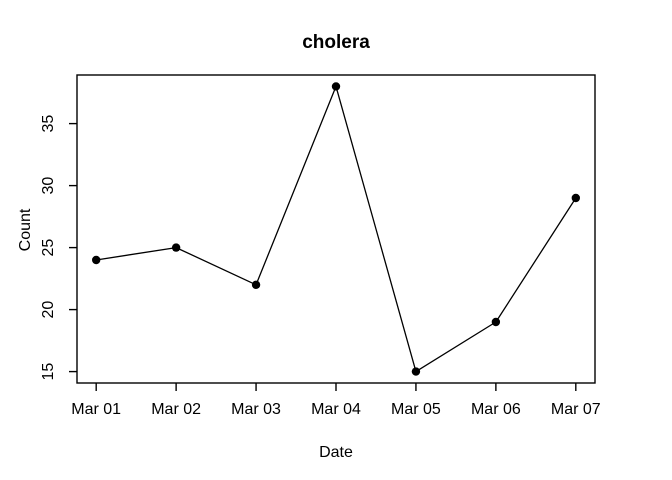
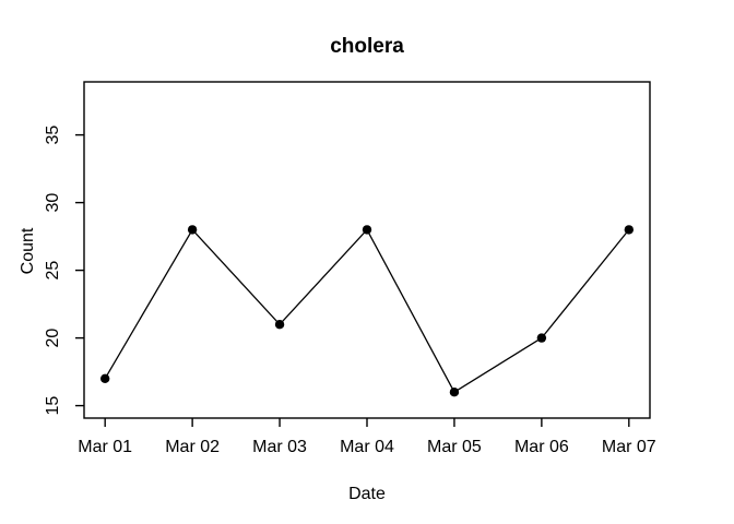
Mar 01: 24 -> 17
Mar 02: 25 -> 28
Mar 03: 22 -> 21
Mar 04: 38 -> 28
Mar 05: 15 -> 16
Mar 06: 19 -> 20
Mar 07: 29 -> 28
